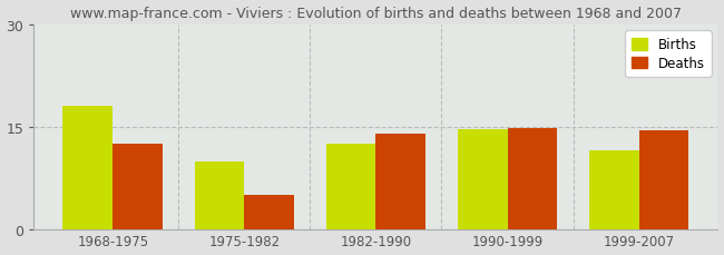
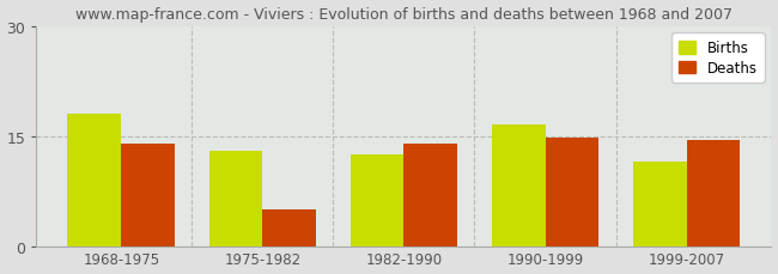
Deaths/1968-1975: 12.4 -> 14.0
Births/1975-1982: 9.8 -> 13.0
Births/1990-1999: 14.6 -> 16.5
